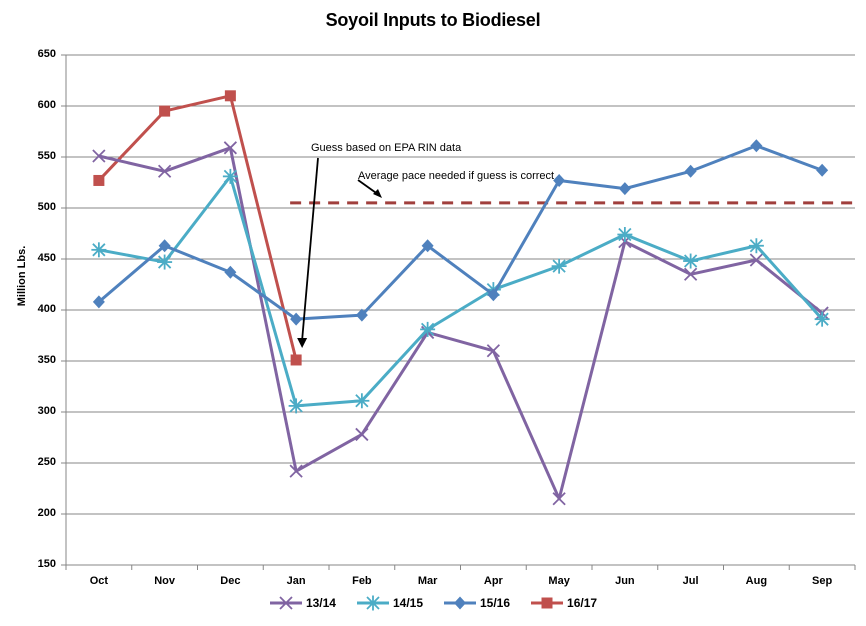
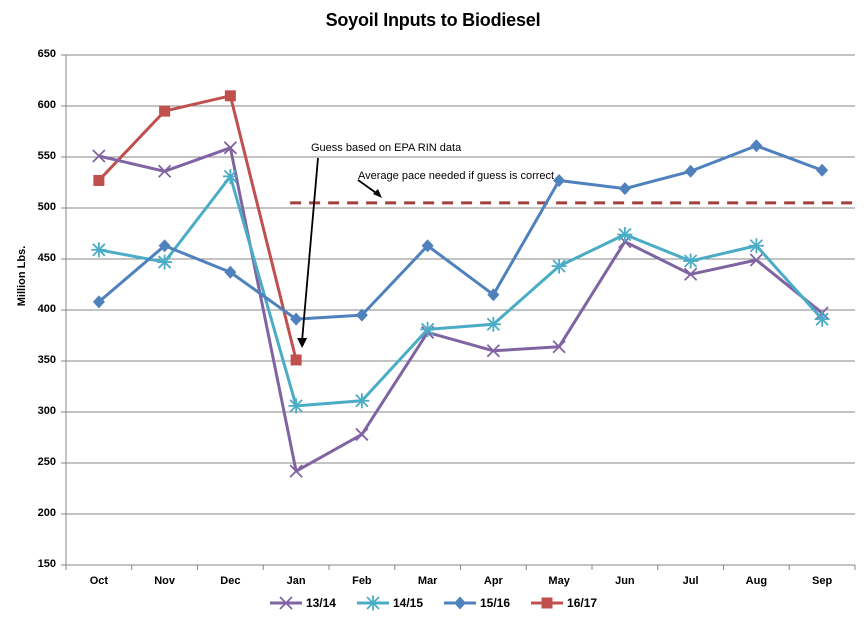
14/15/Apr: 420 -> 386
13/14/May: 215 -> 364
